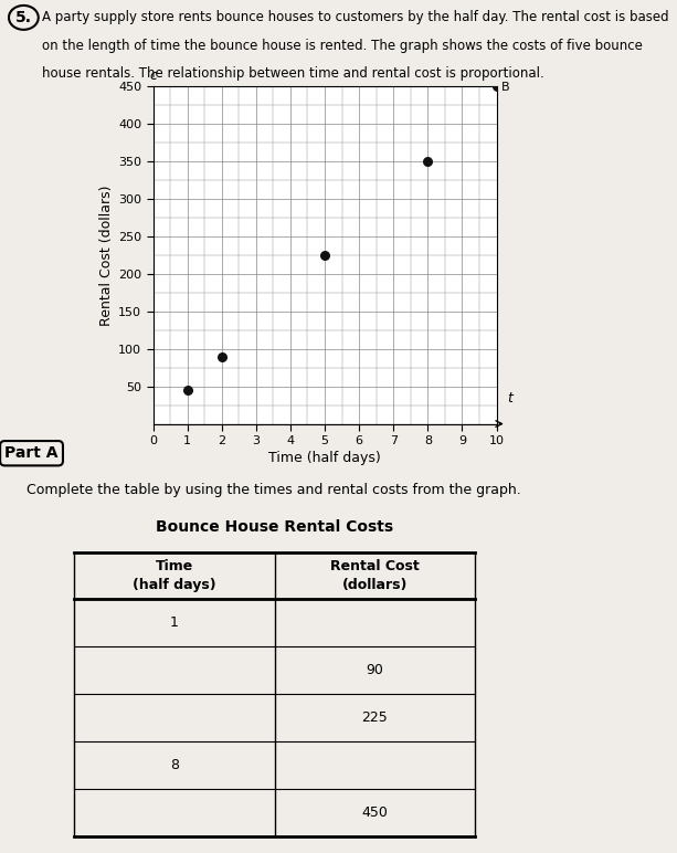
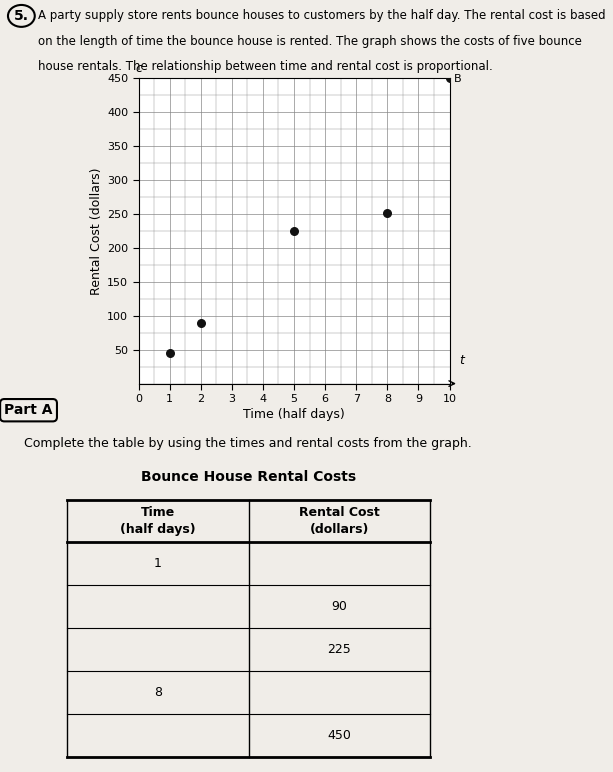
8: 350 -> 252
